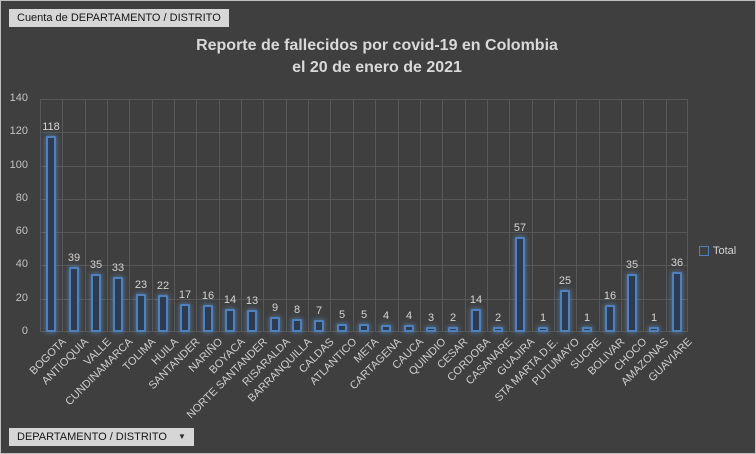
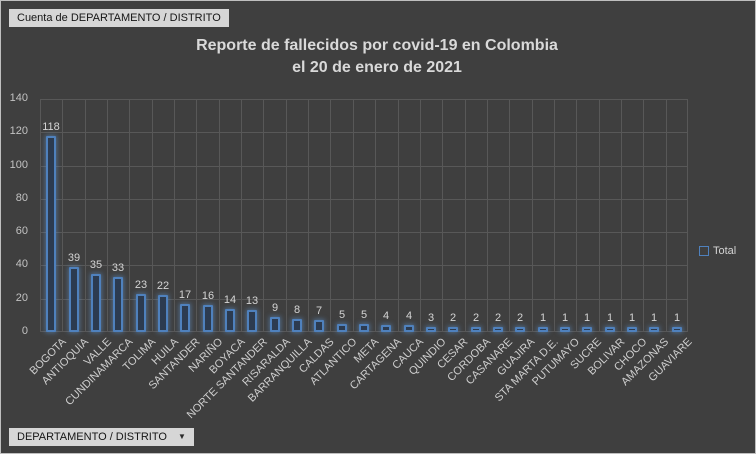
CORDOBA: 14 -> 2
GUAJIRA: 57 -> 2
PUTUMAYO: 25 -> 1
BOLIVAR: 16 -> 1
CHOCO: 35 -> 1
GUAVIARE: 36 -> 1
